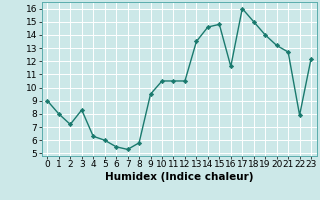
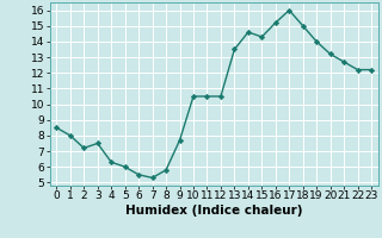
0: 9.0 -> 8.5
3: 8.3 -> 7.5
9: 9.5 -> 7.7
15: 14.8 -> 14.3
16: 11.6 -> 15.2
22: 7.9 -> 12.2
